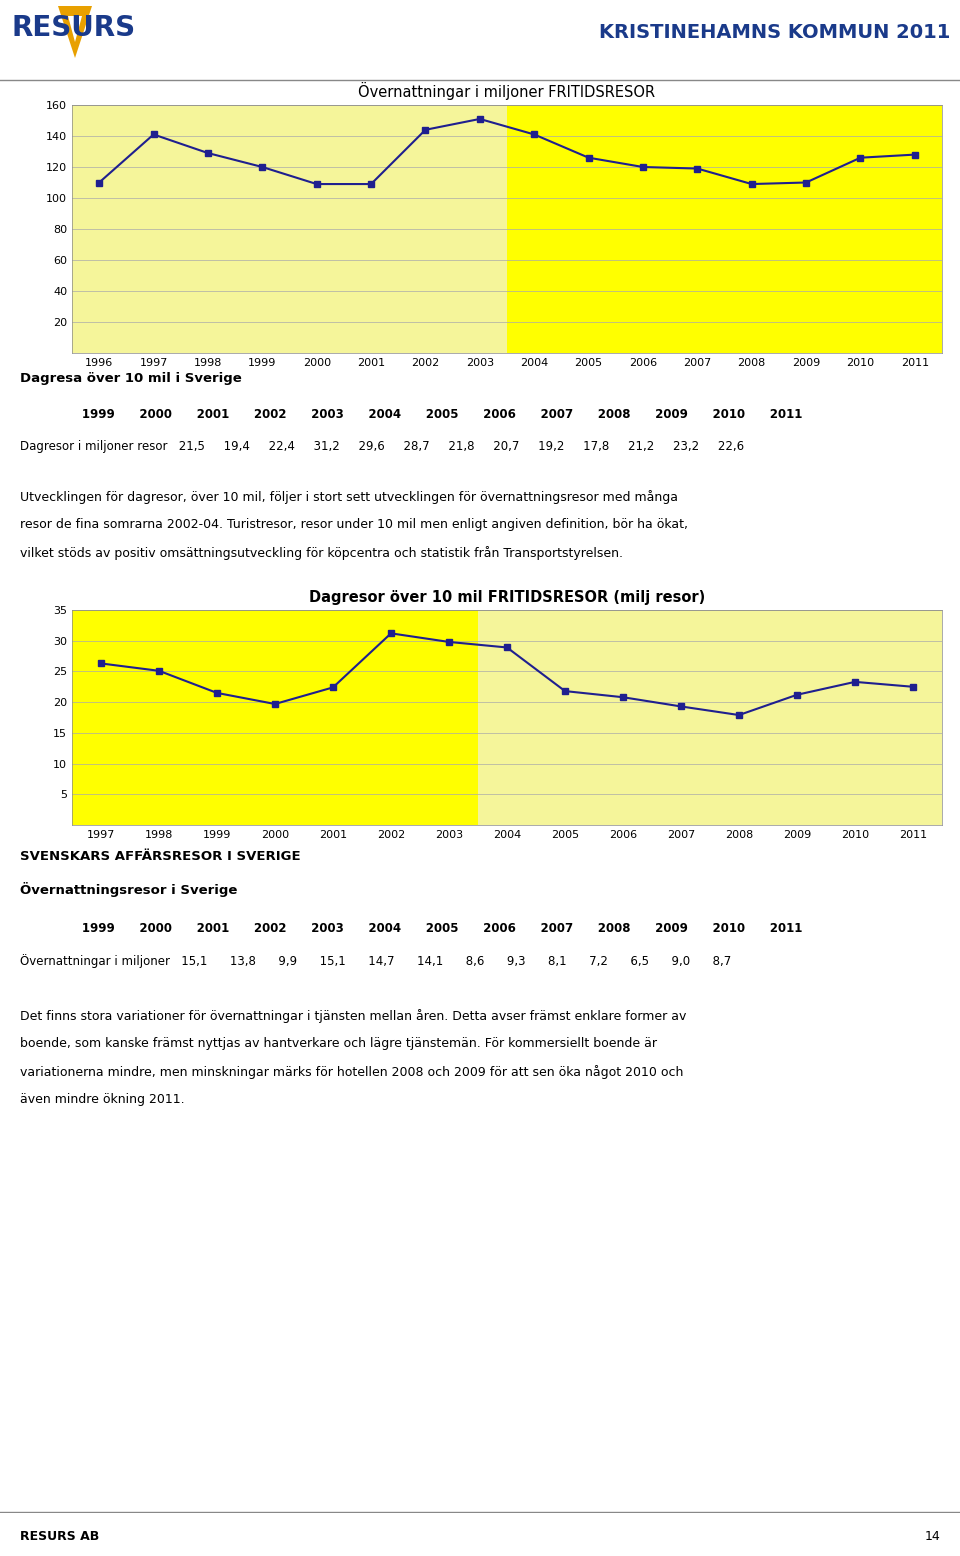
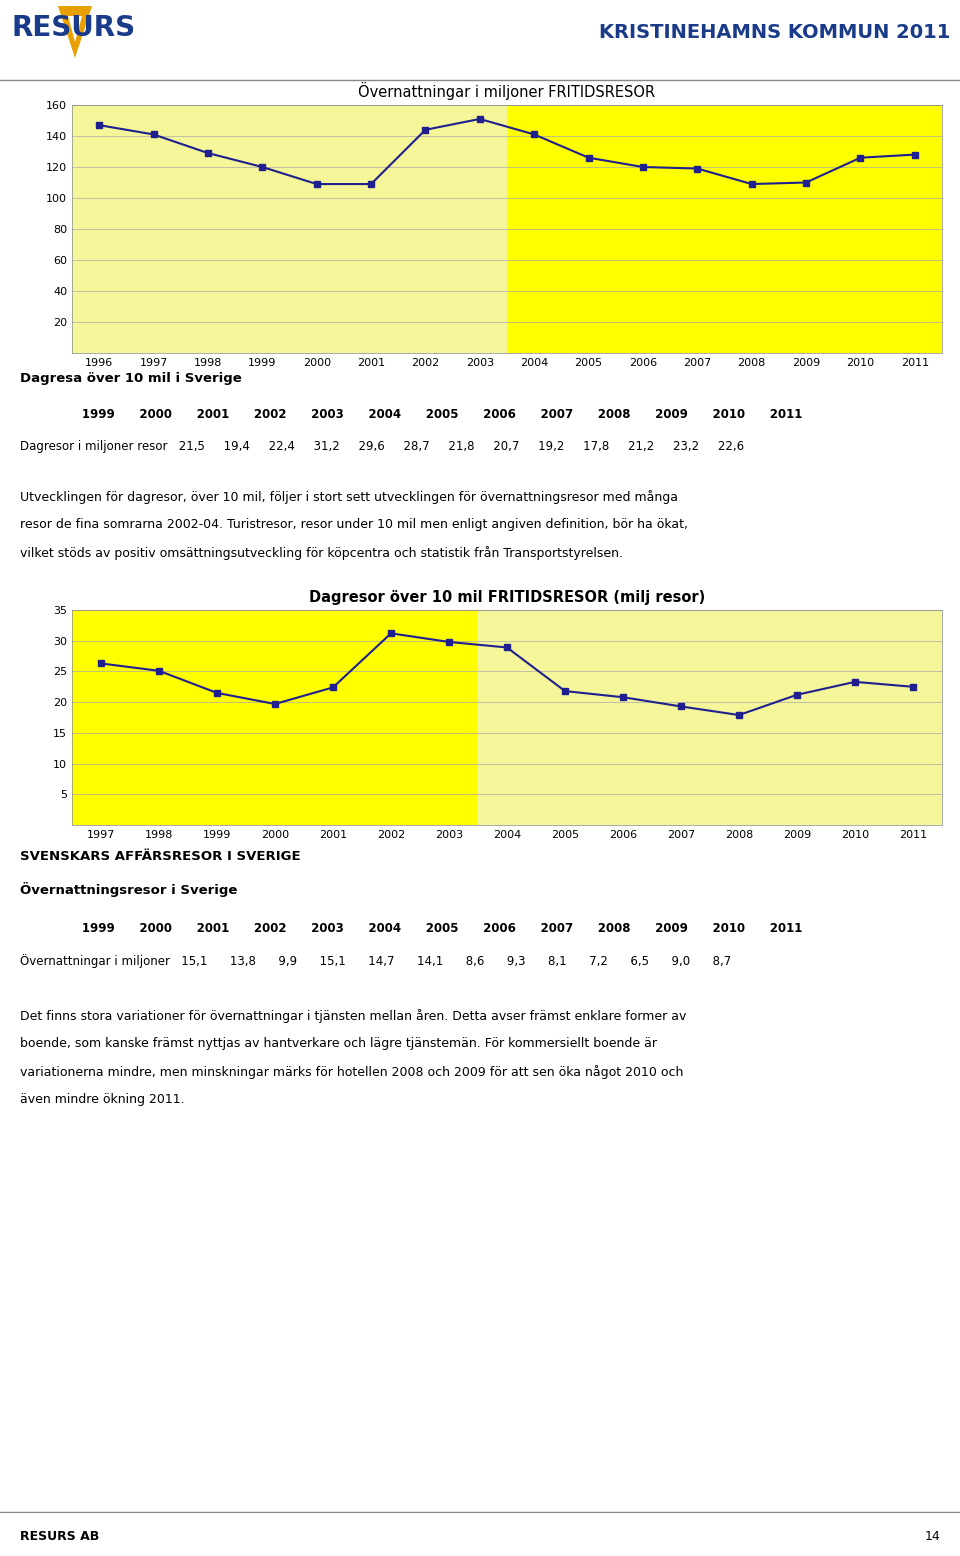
1996: 110 -> 147
